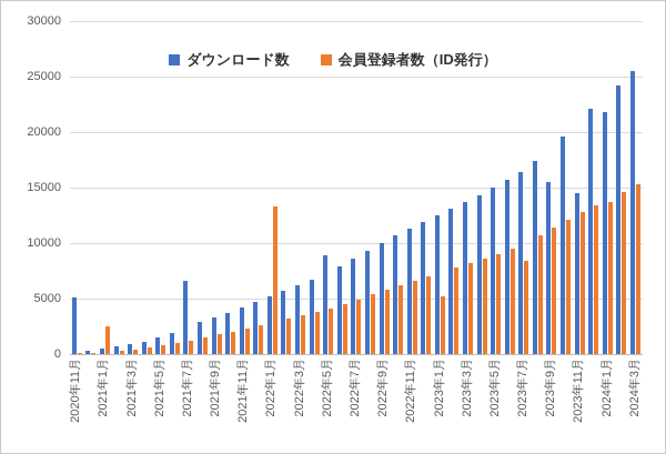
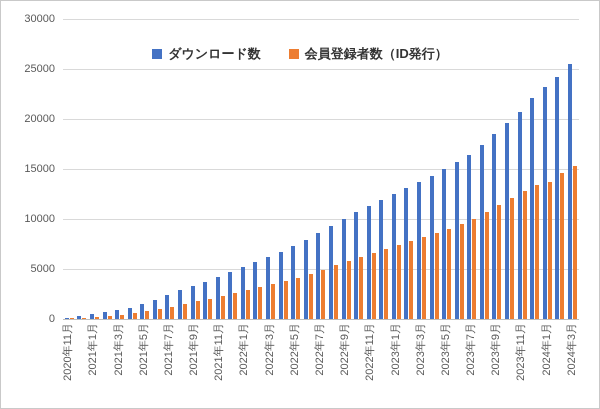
ダウンロード数/2020年11月: 5100 -> 200
会員登録者数（ID発行）/2021年1月: 2500 -> 200
ダウンロード数/2021年7月: 6600 -> 2400
会員登録者数（ID発行）/2022年1月: 13300 -> 3000
ダウンロード数/2022年5月: 8900 -> 7300
会員登録者数（ID発行）/2023年1月: 5200 -> 7400
会員登録者数（ID発行）/2023年7月: 8400 -> 10000
ダウンロード数/2023年9月: 15500 -> 18500
ダウンロード数/2023年11月: 14500 -> 20700
ダウンロード数/2024年1月: 21800 -> 23200
